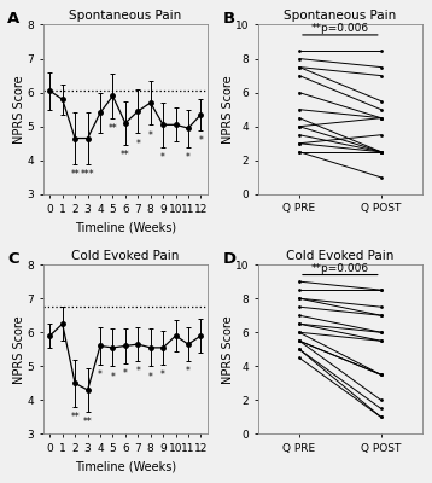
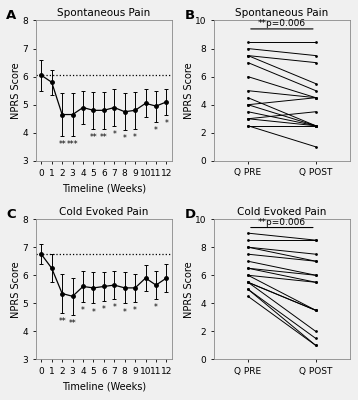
Spontaneous Pain/4: 5.40 -> 4.90
Spontaneous Pain/5: 5.90 -> 4.80
Spontaneous Pain/6: 5.10 -> 4.80
Spontaneous Pain/7: 5.45 -> 4.90
Spontaneous Pain/8: 5.70 -> 4.75
Spontaneous Pain/9: 5.05 -> 4.80
Spontaneous Pain/12: 5.35 -> 5.10
Cold Evoked Pain/0: 5.90 -> 6.75
Cold Evoked Pain/2: 4.50 -> 5.35
Cold Evoked Pain/3: 4.30 -> 5.25
